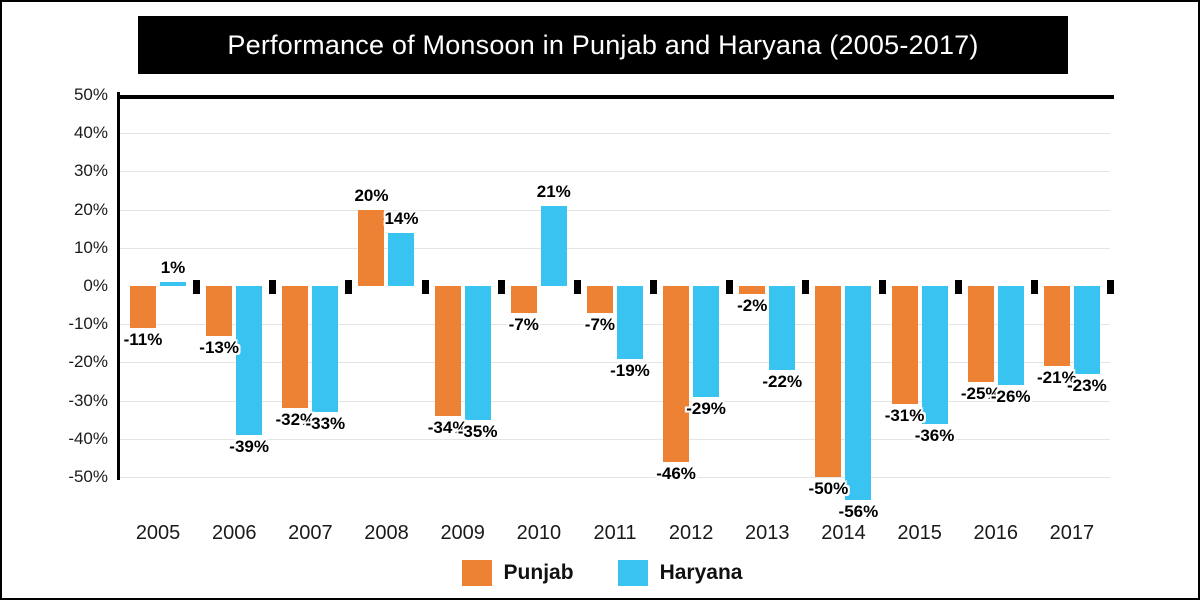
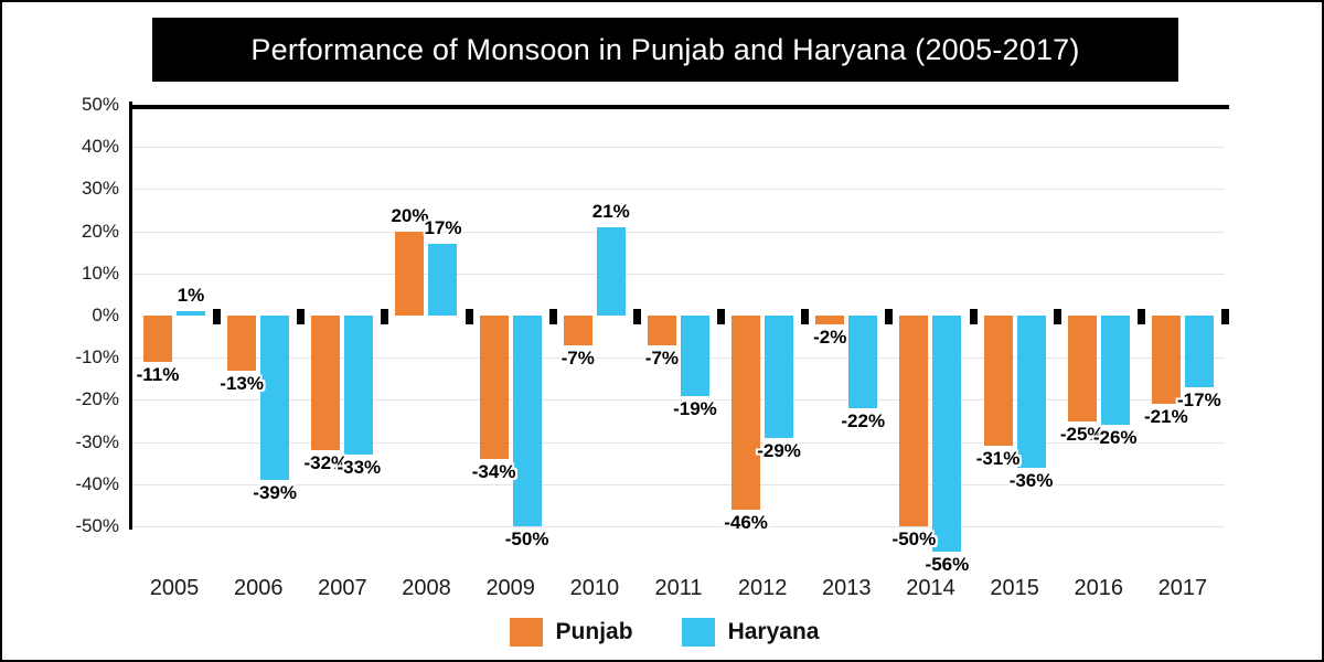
Haryana/2008: 14% -> 17%
Haryana/2009: -35% -> -50%
Haryana/2017: -23% -> -17%
